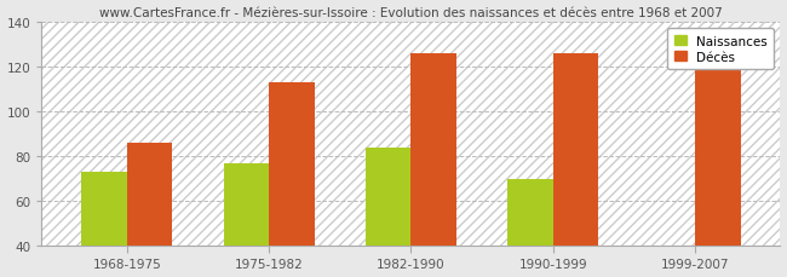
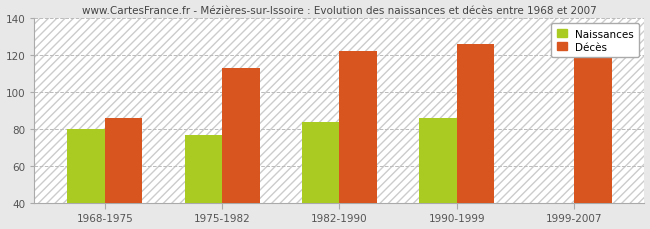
Naissances/1968-1975: 73 -> 80
Décès/1982-1990: 126 -> 122
Naissances/1990-1999: 70 -> 86
